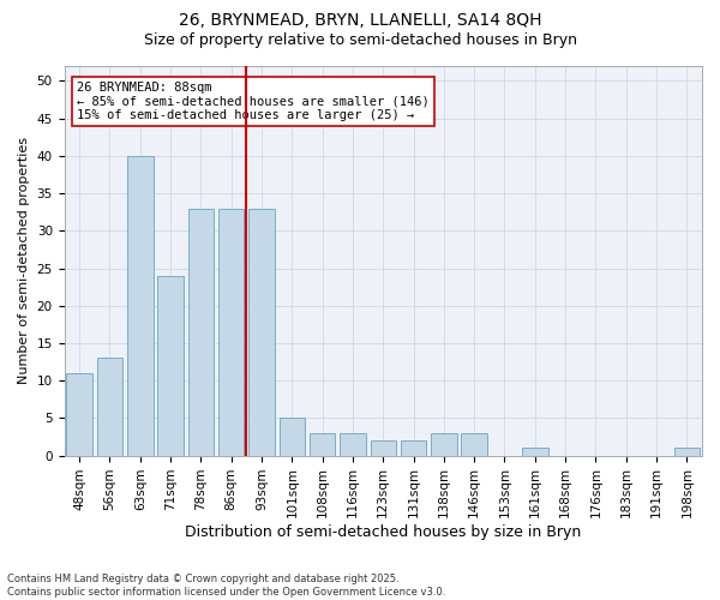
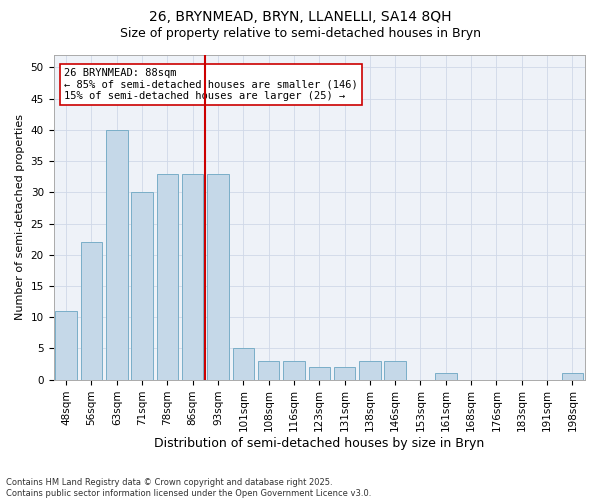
56sqm: 13 -> 22
71sqm: 24 -> 30
